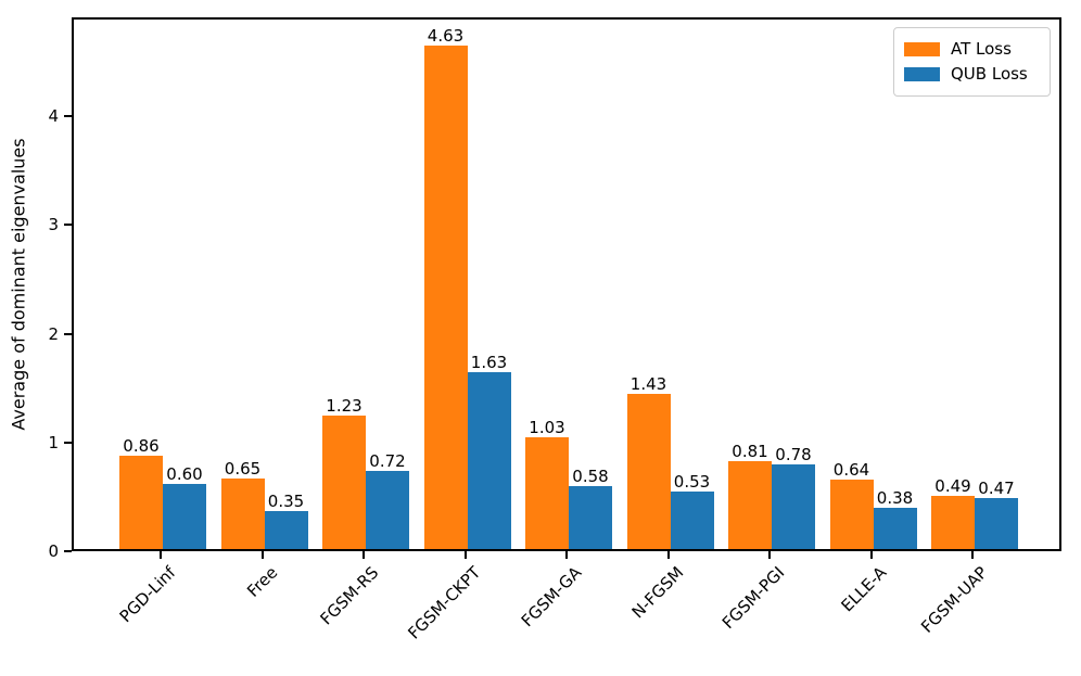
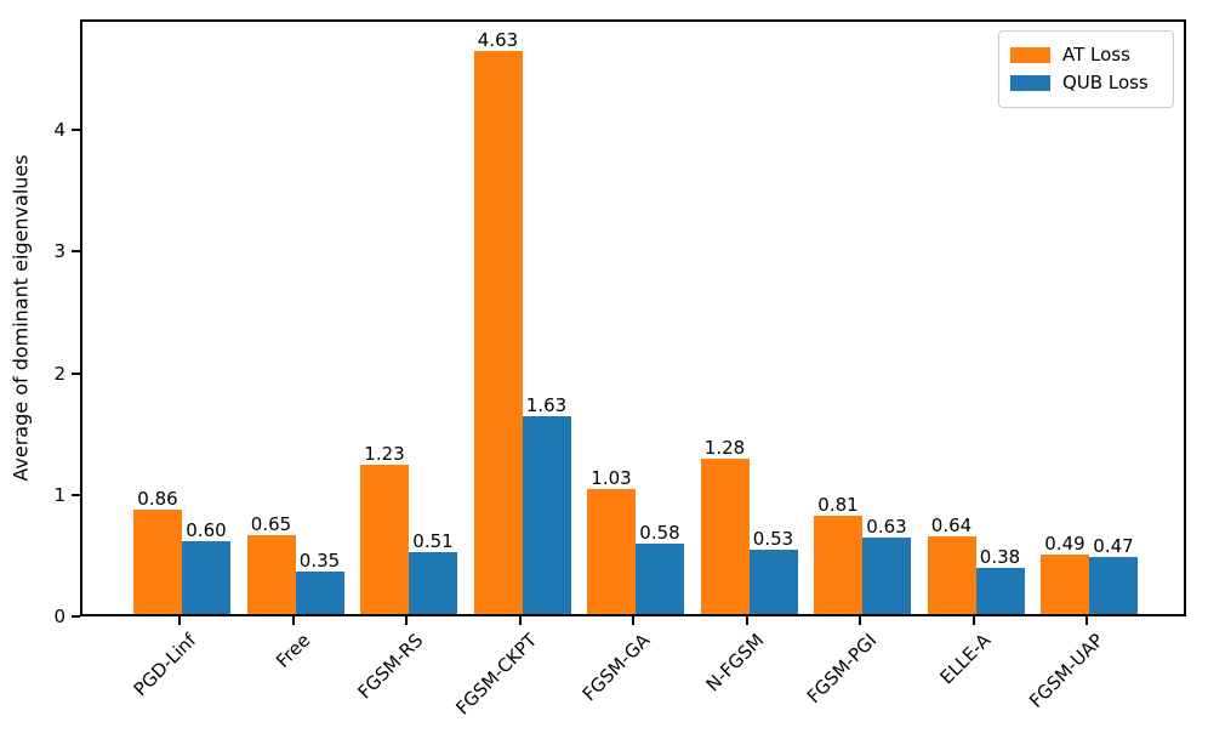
QUB Loss/FGSM-RS: 0.72 -> 0.51
AT Loss/N-FGSM: 1.43 -> 1.28
QUB Loss/FGSM-PGI: 0.78 -> 0.63
